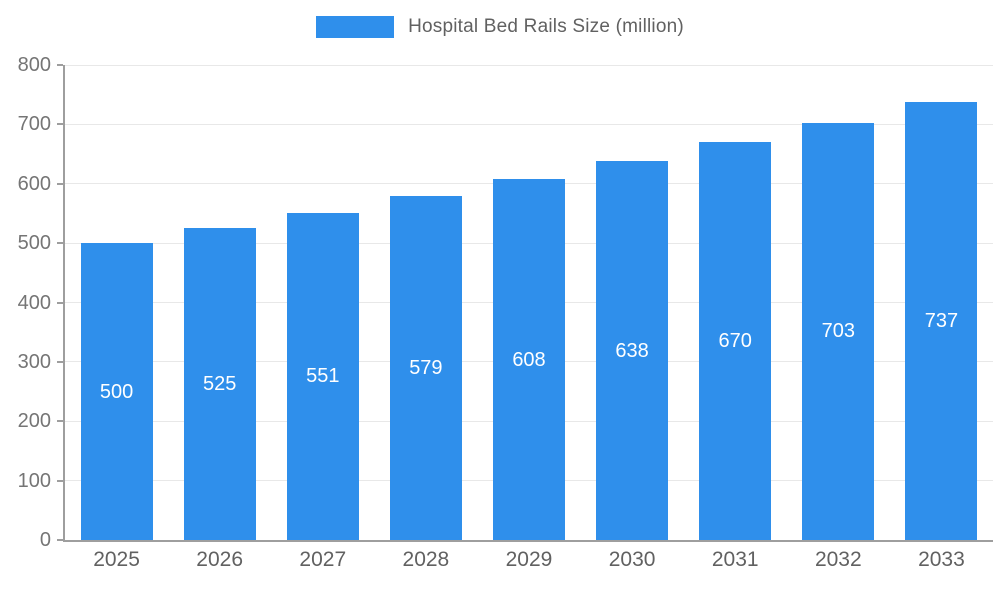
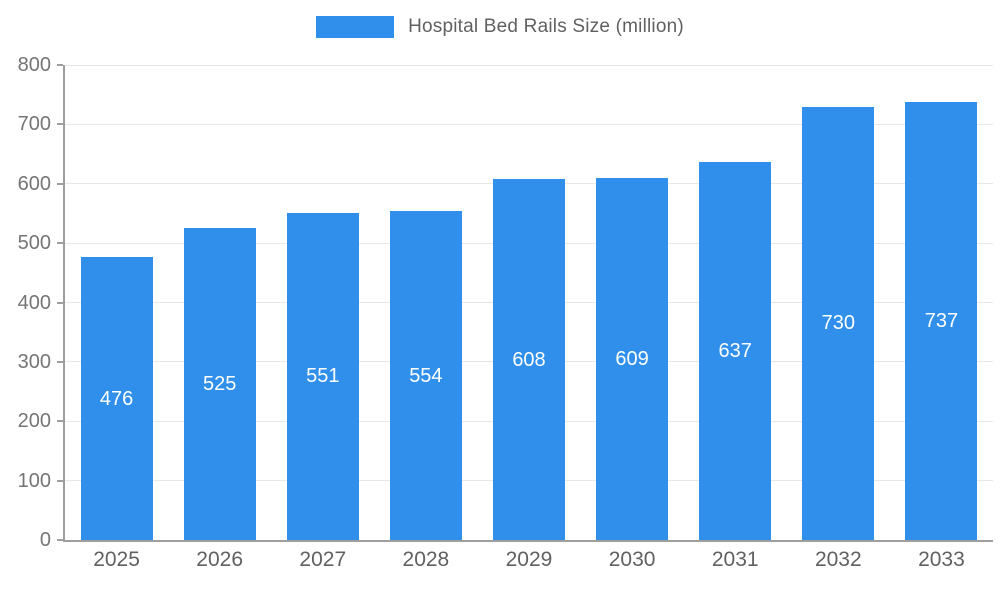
2025: 500 -> 476
2028: 579 -> 554
2030: 638 -> 609
2031: 670 -> 637
2032: 703 -> 730
